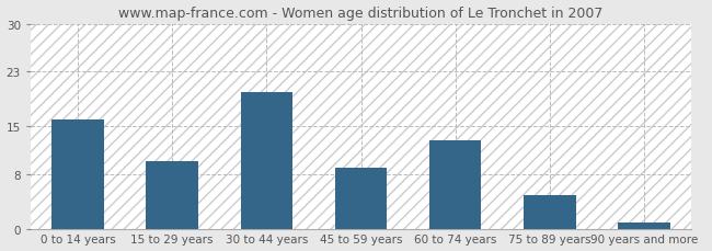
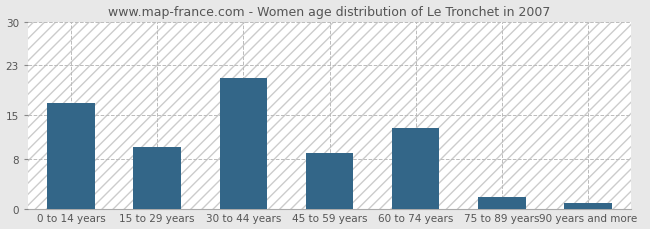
0 to 14 years: 16 -> 17
30 to 44 years: 20 -> 21
75 to 89 years: 5 -> 2
